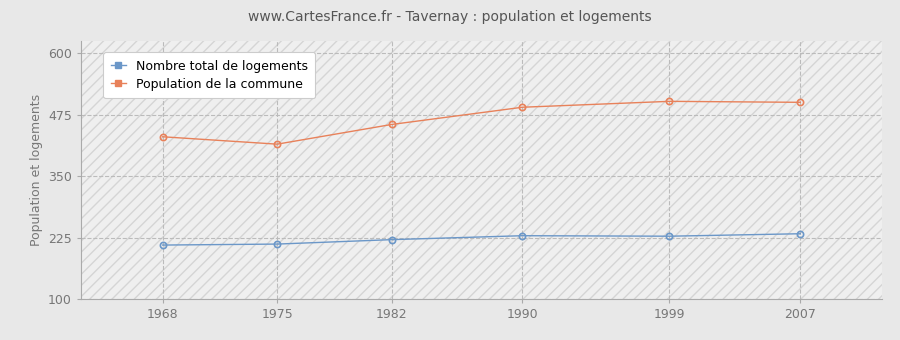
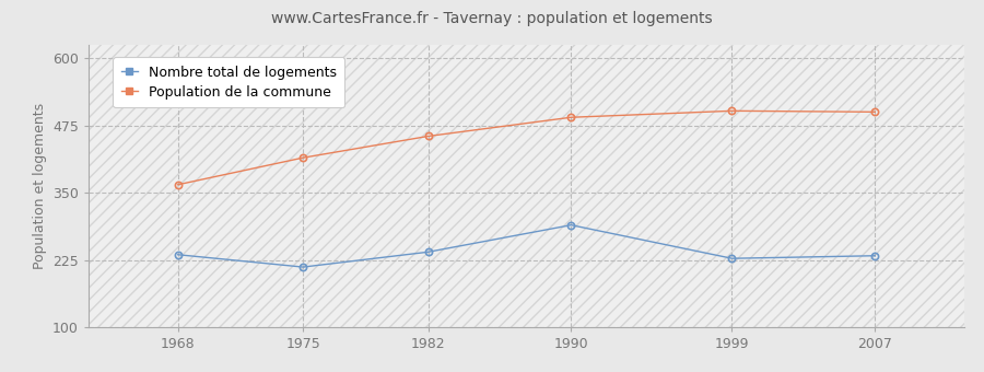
Nombre total de logements/1968: 210 -> 235
Population de la commune/1968: 430 -> 365
Nombre total de logements/1982: 221 -> 240
Nombre total de logements/1990: 229 -> 290
